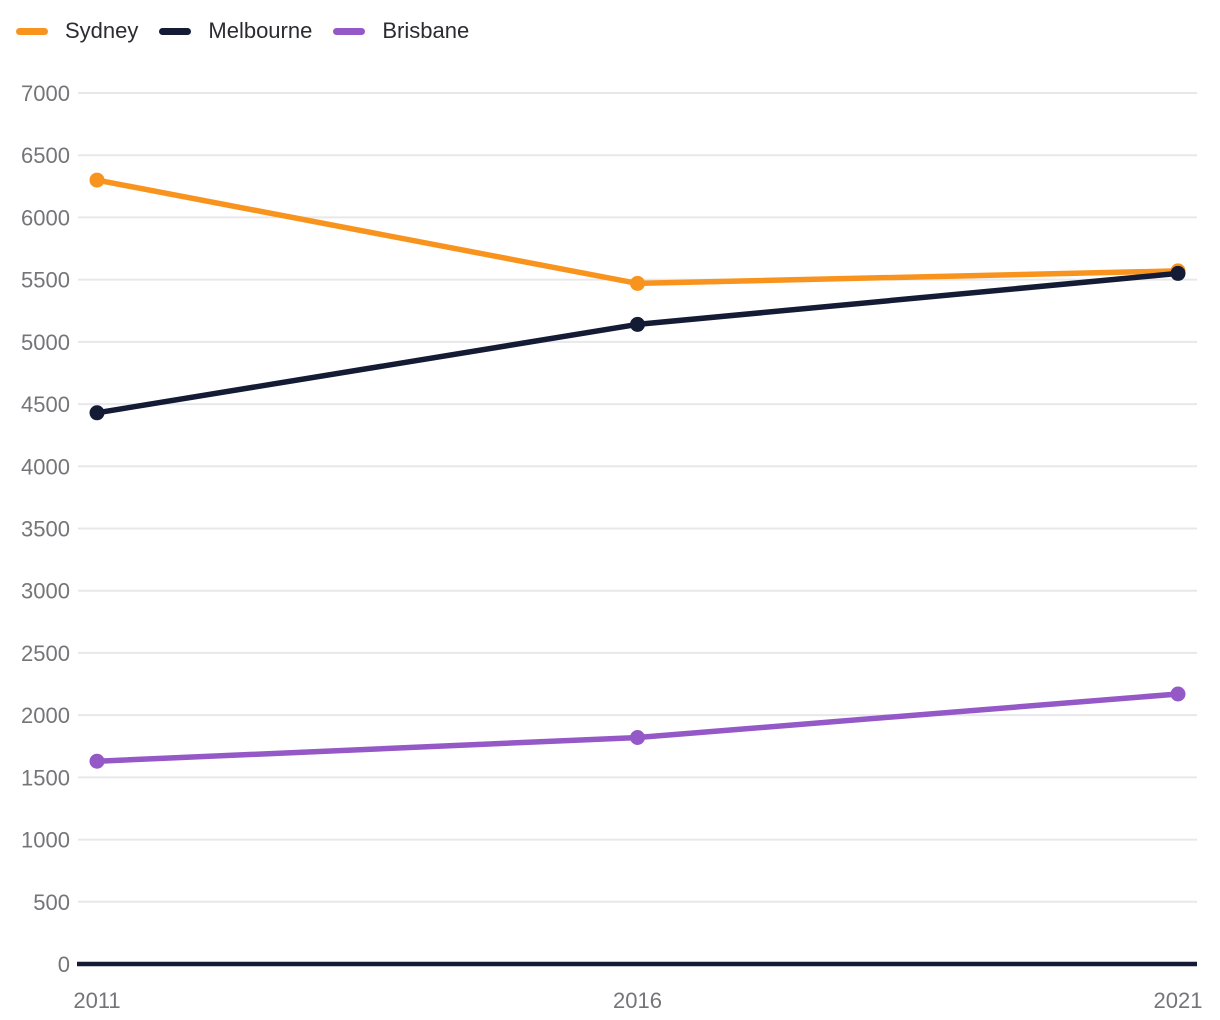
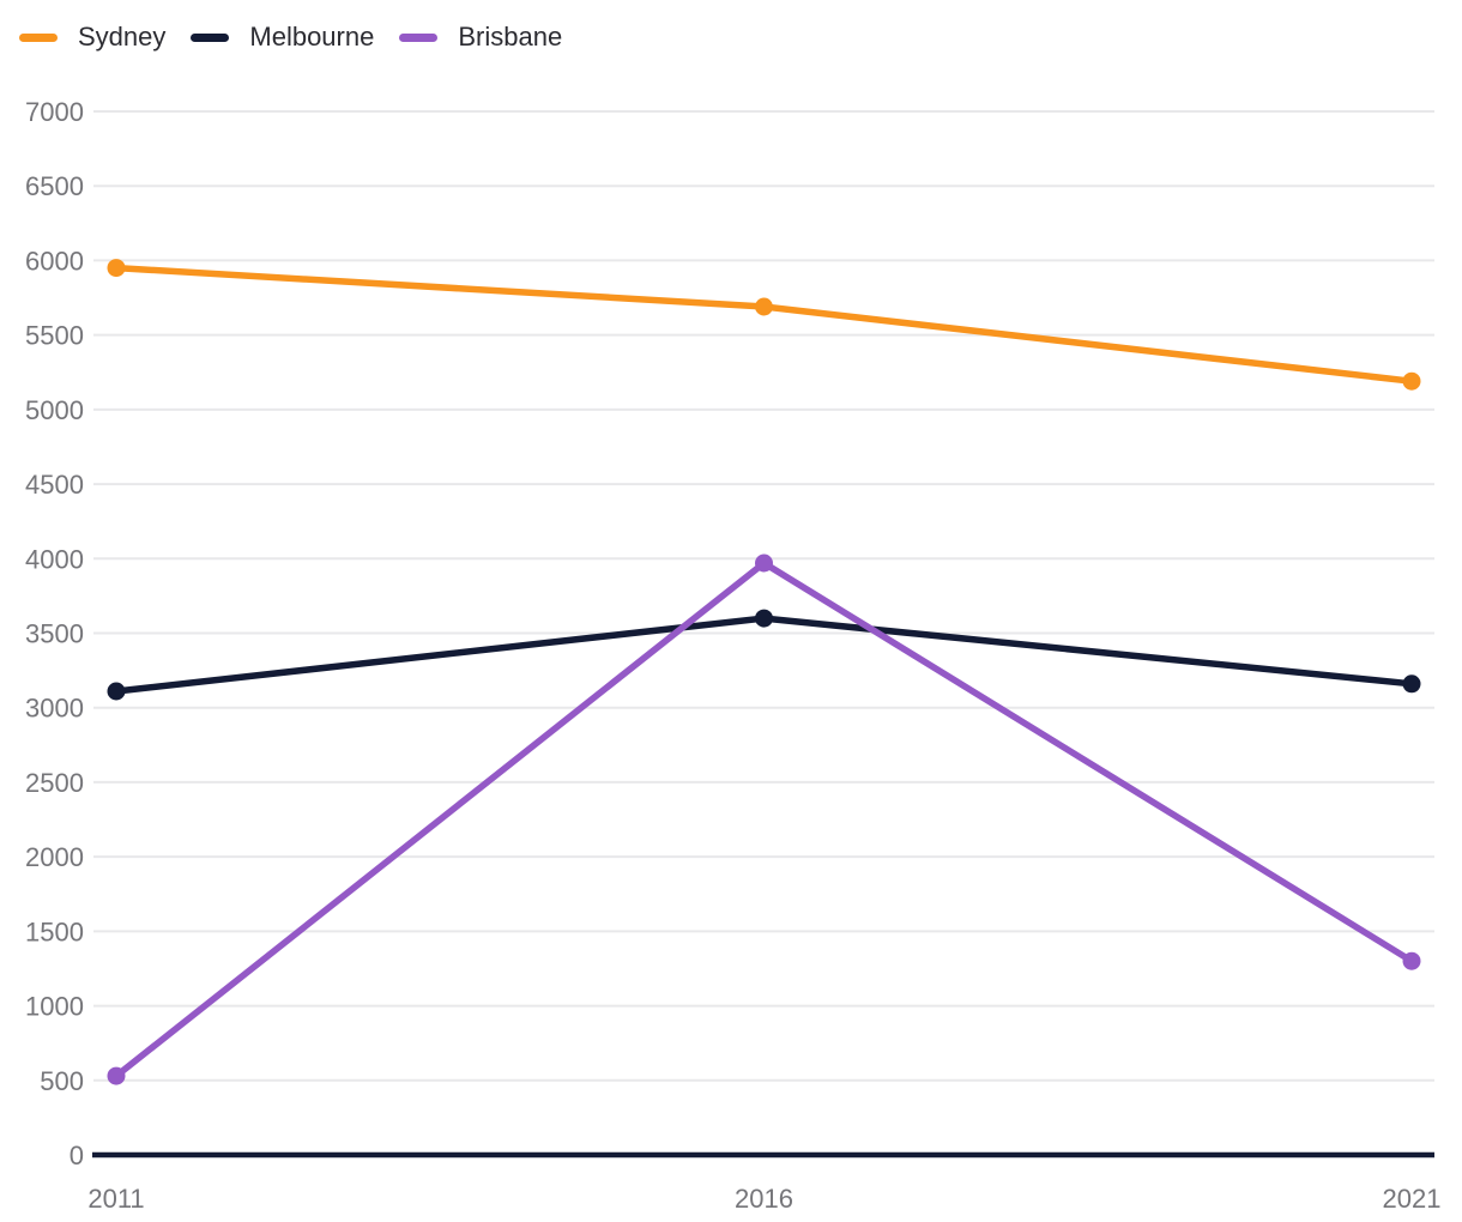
Sydney/2011: 6300 -> 5950
Melbourne/2011: 4430 -> 3110
Brisbane/2011: 1630 -> 530
Sydney/2016: 5470 -> 5690
Melbourne/2016: 5140 -> 3600
Brisbane/2016: 1820 -> 3970
Sydney/2021: 5570 -> 5190
Melbourne/2021: 5550 -> 3160
Brisbane/2021: 2170 -> 1300
